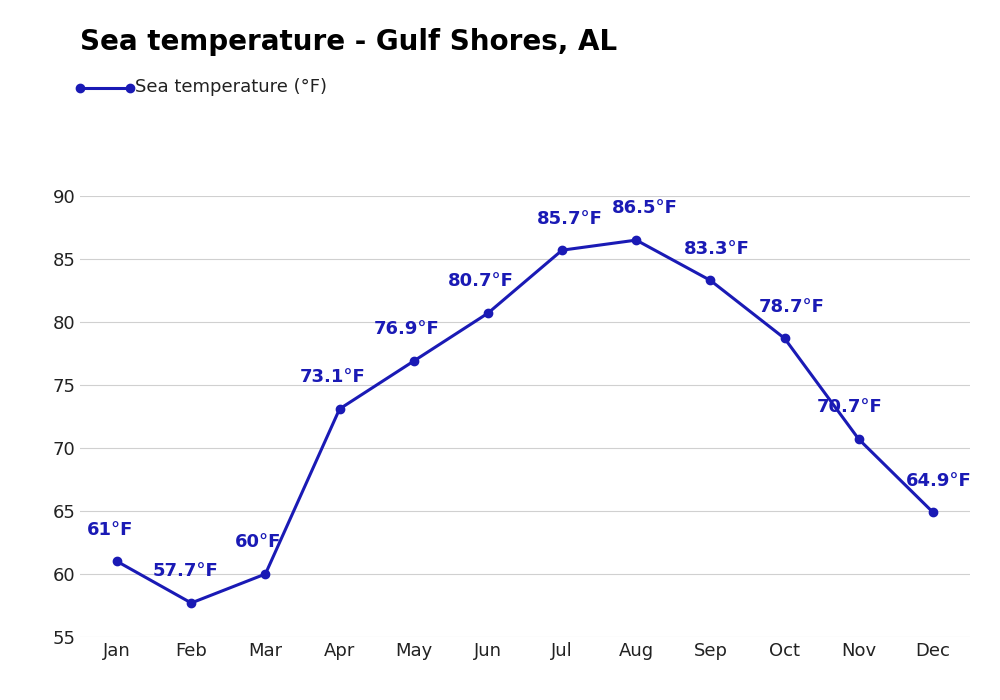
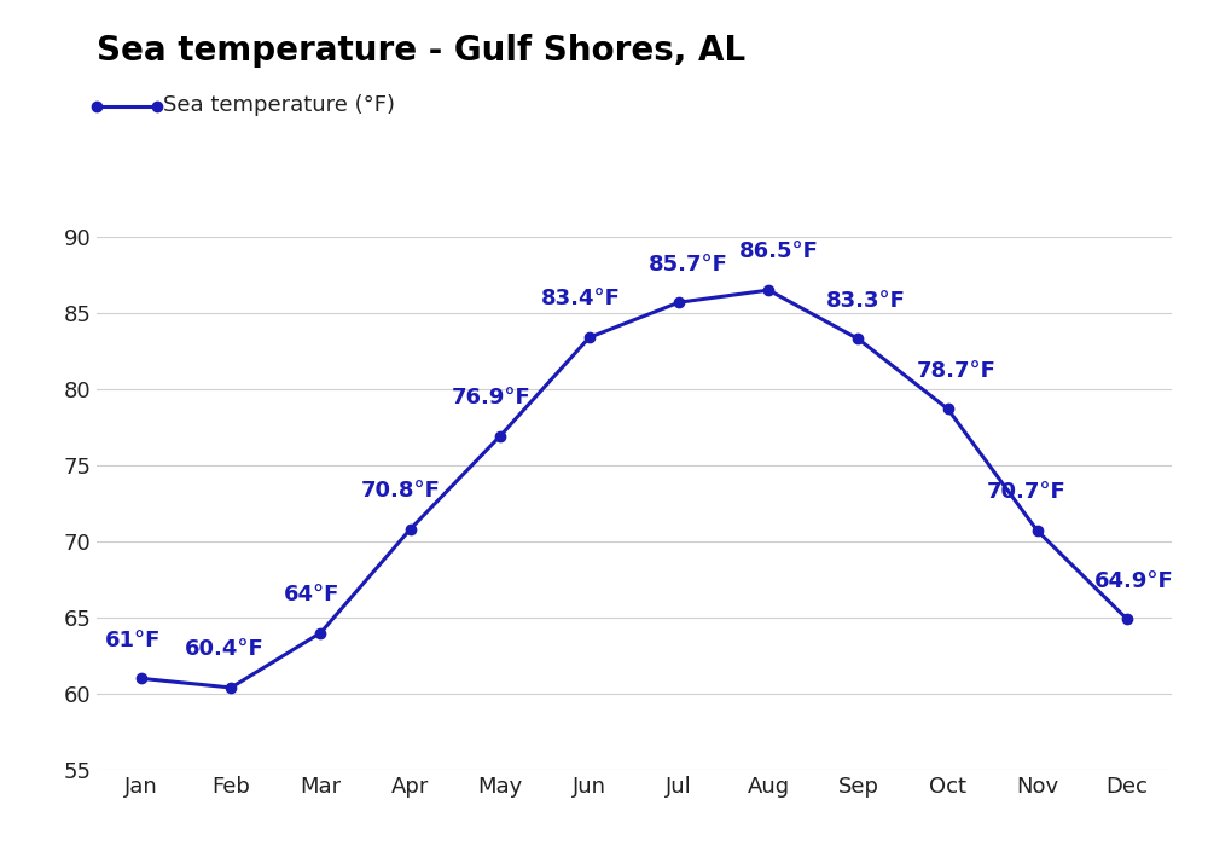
Feb: 57.7°F -> 60.4°F
Mar: 60°F -> 64°F
Apr: 73.1°F -> 70.8°F
Jun: 80.7°F -> 83.4°F
